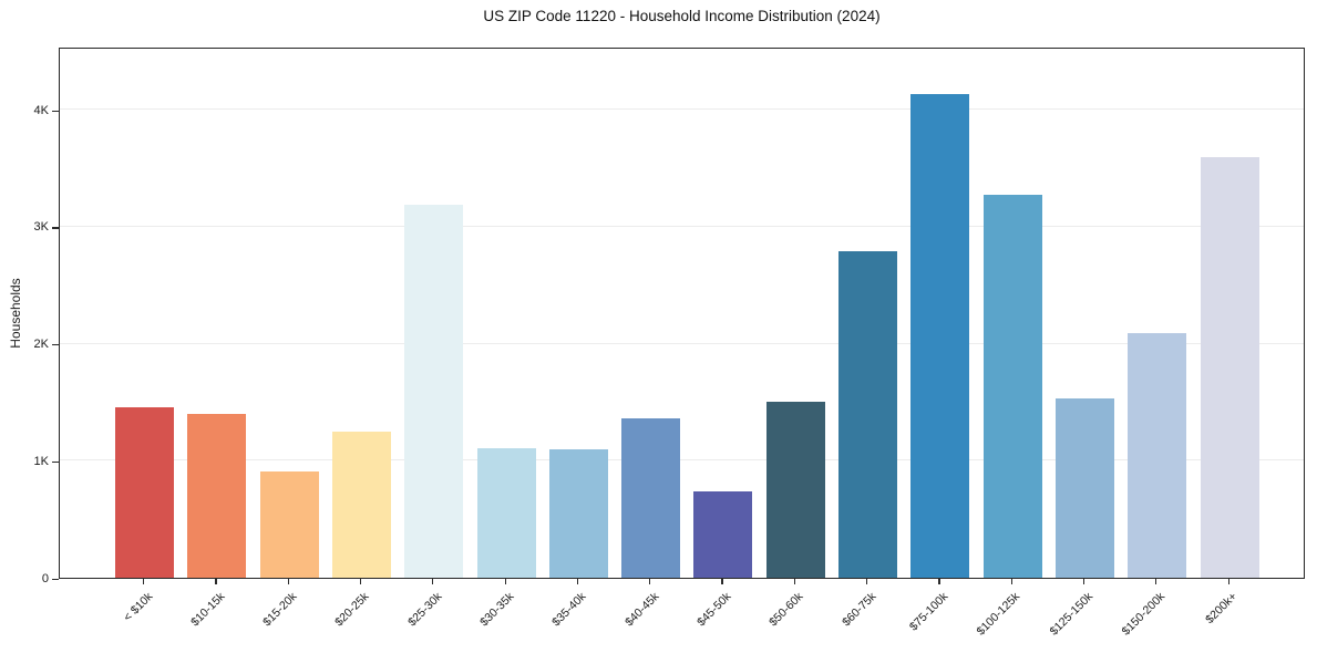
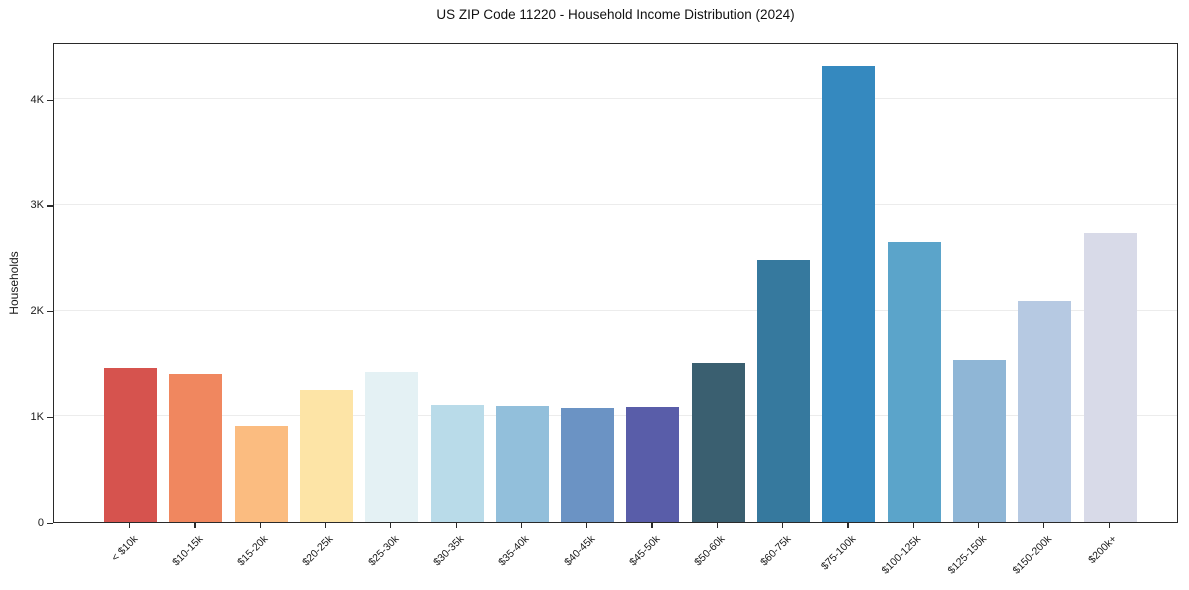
$25-30k: 3.19K -> 1.42K
$40-45k: 1.36K -> 1.08K
$45-50k: 0.74K -> 1.09K
$60-75k: 2.79K -> 2.48K
$75-100k: 4.13K -> 4.31K
$100-125k: 3.27K -> 2.65K
$200k+: 3.59K -> 2.73K
